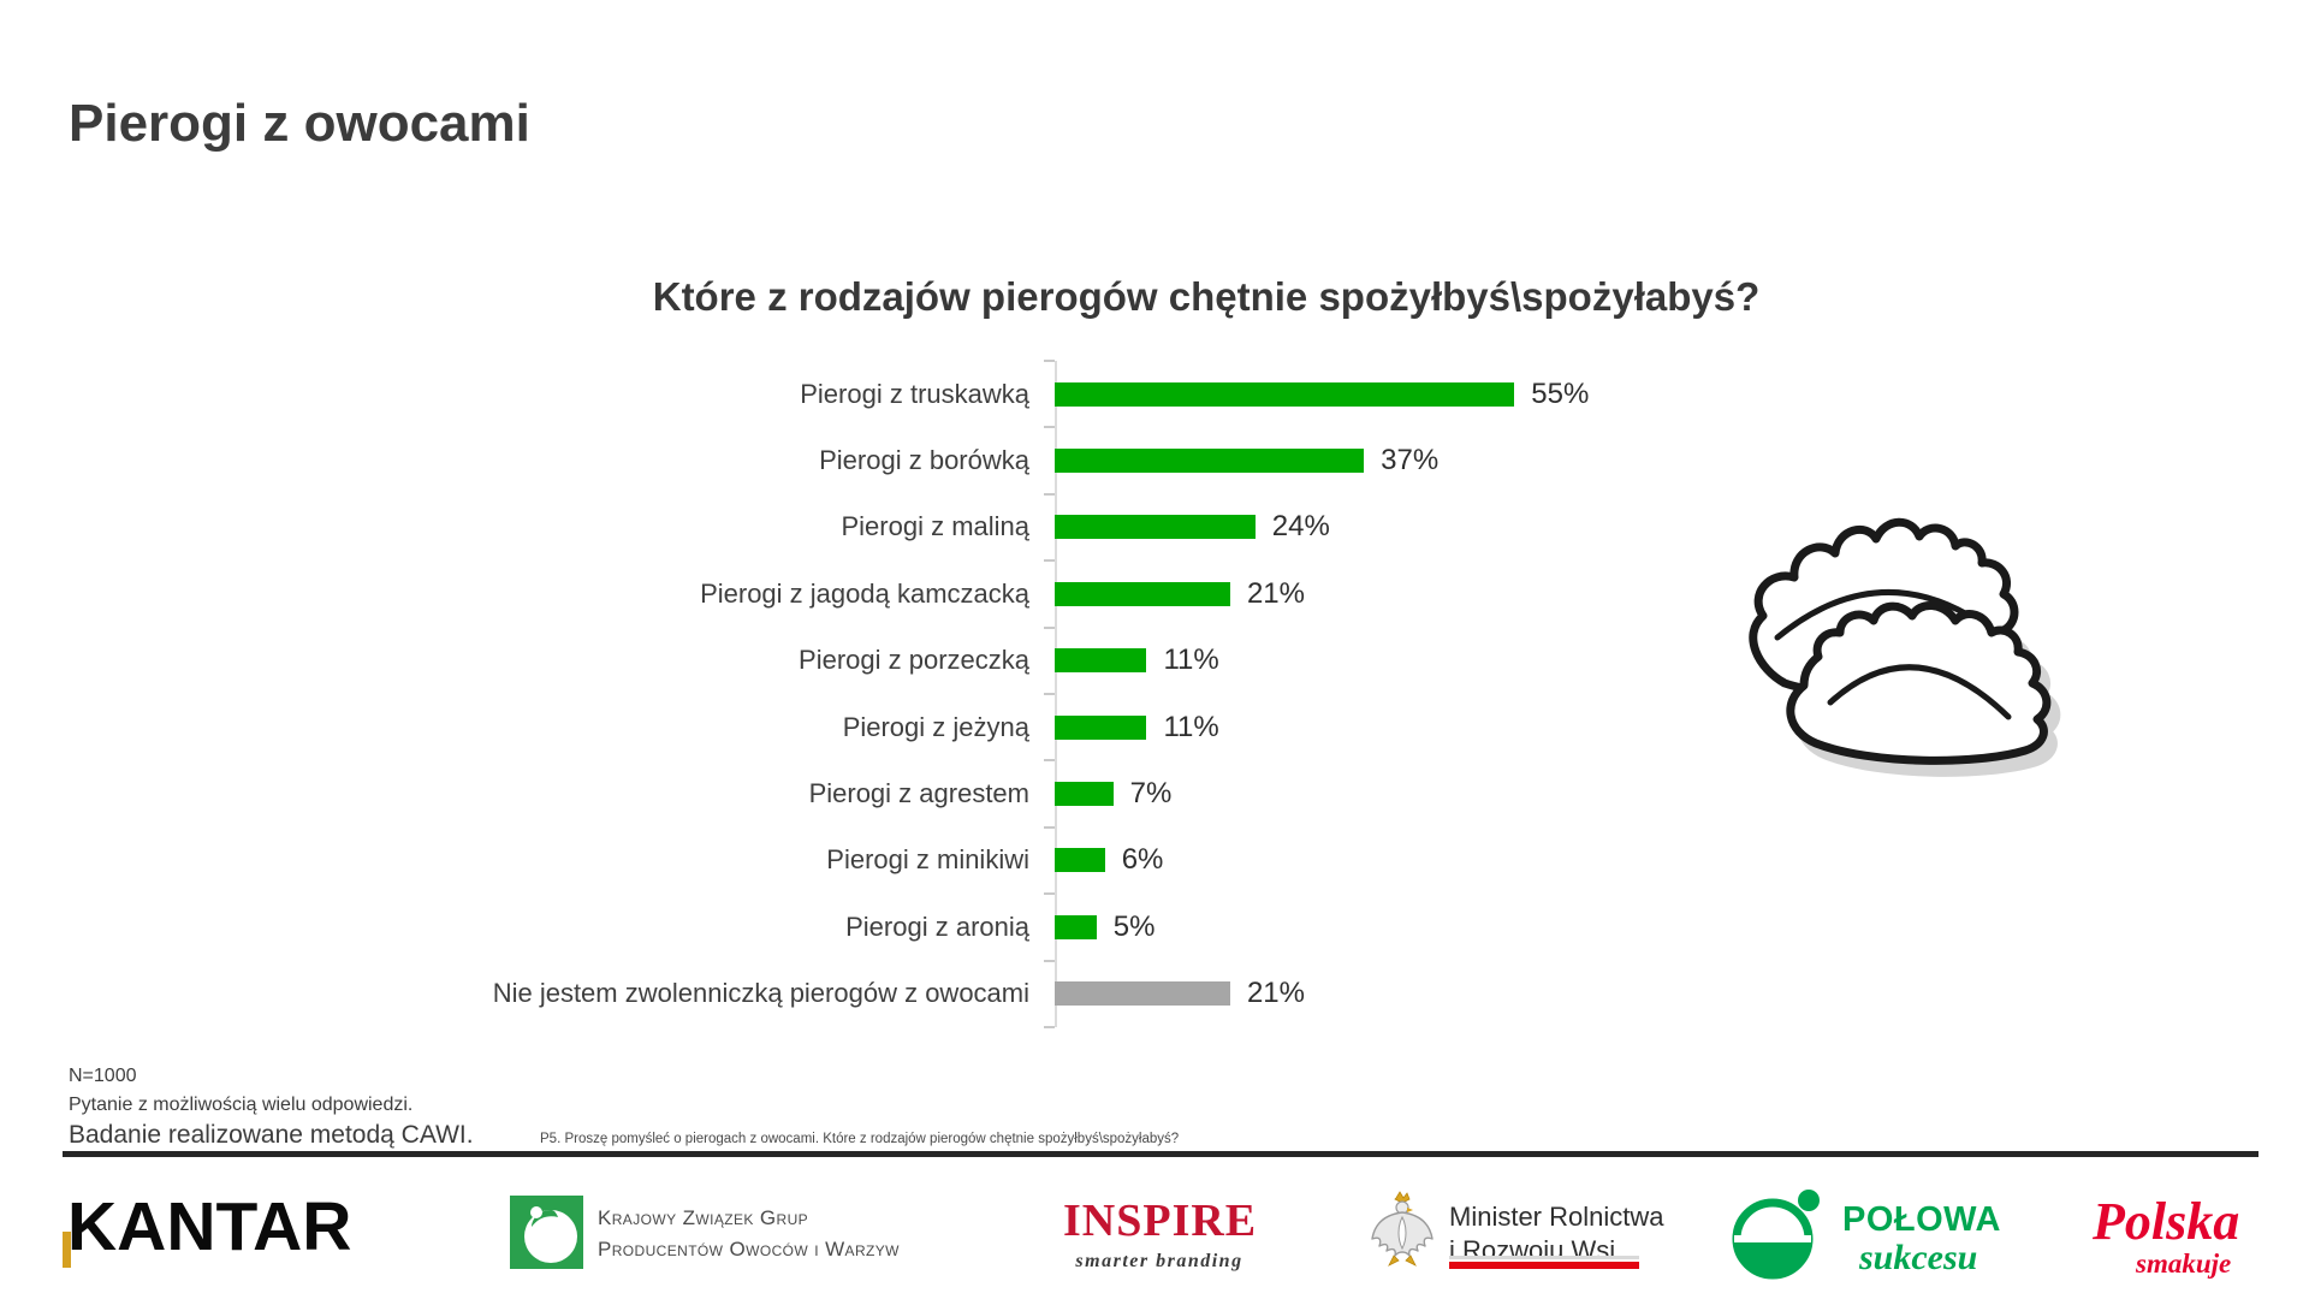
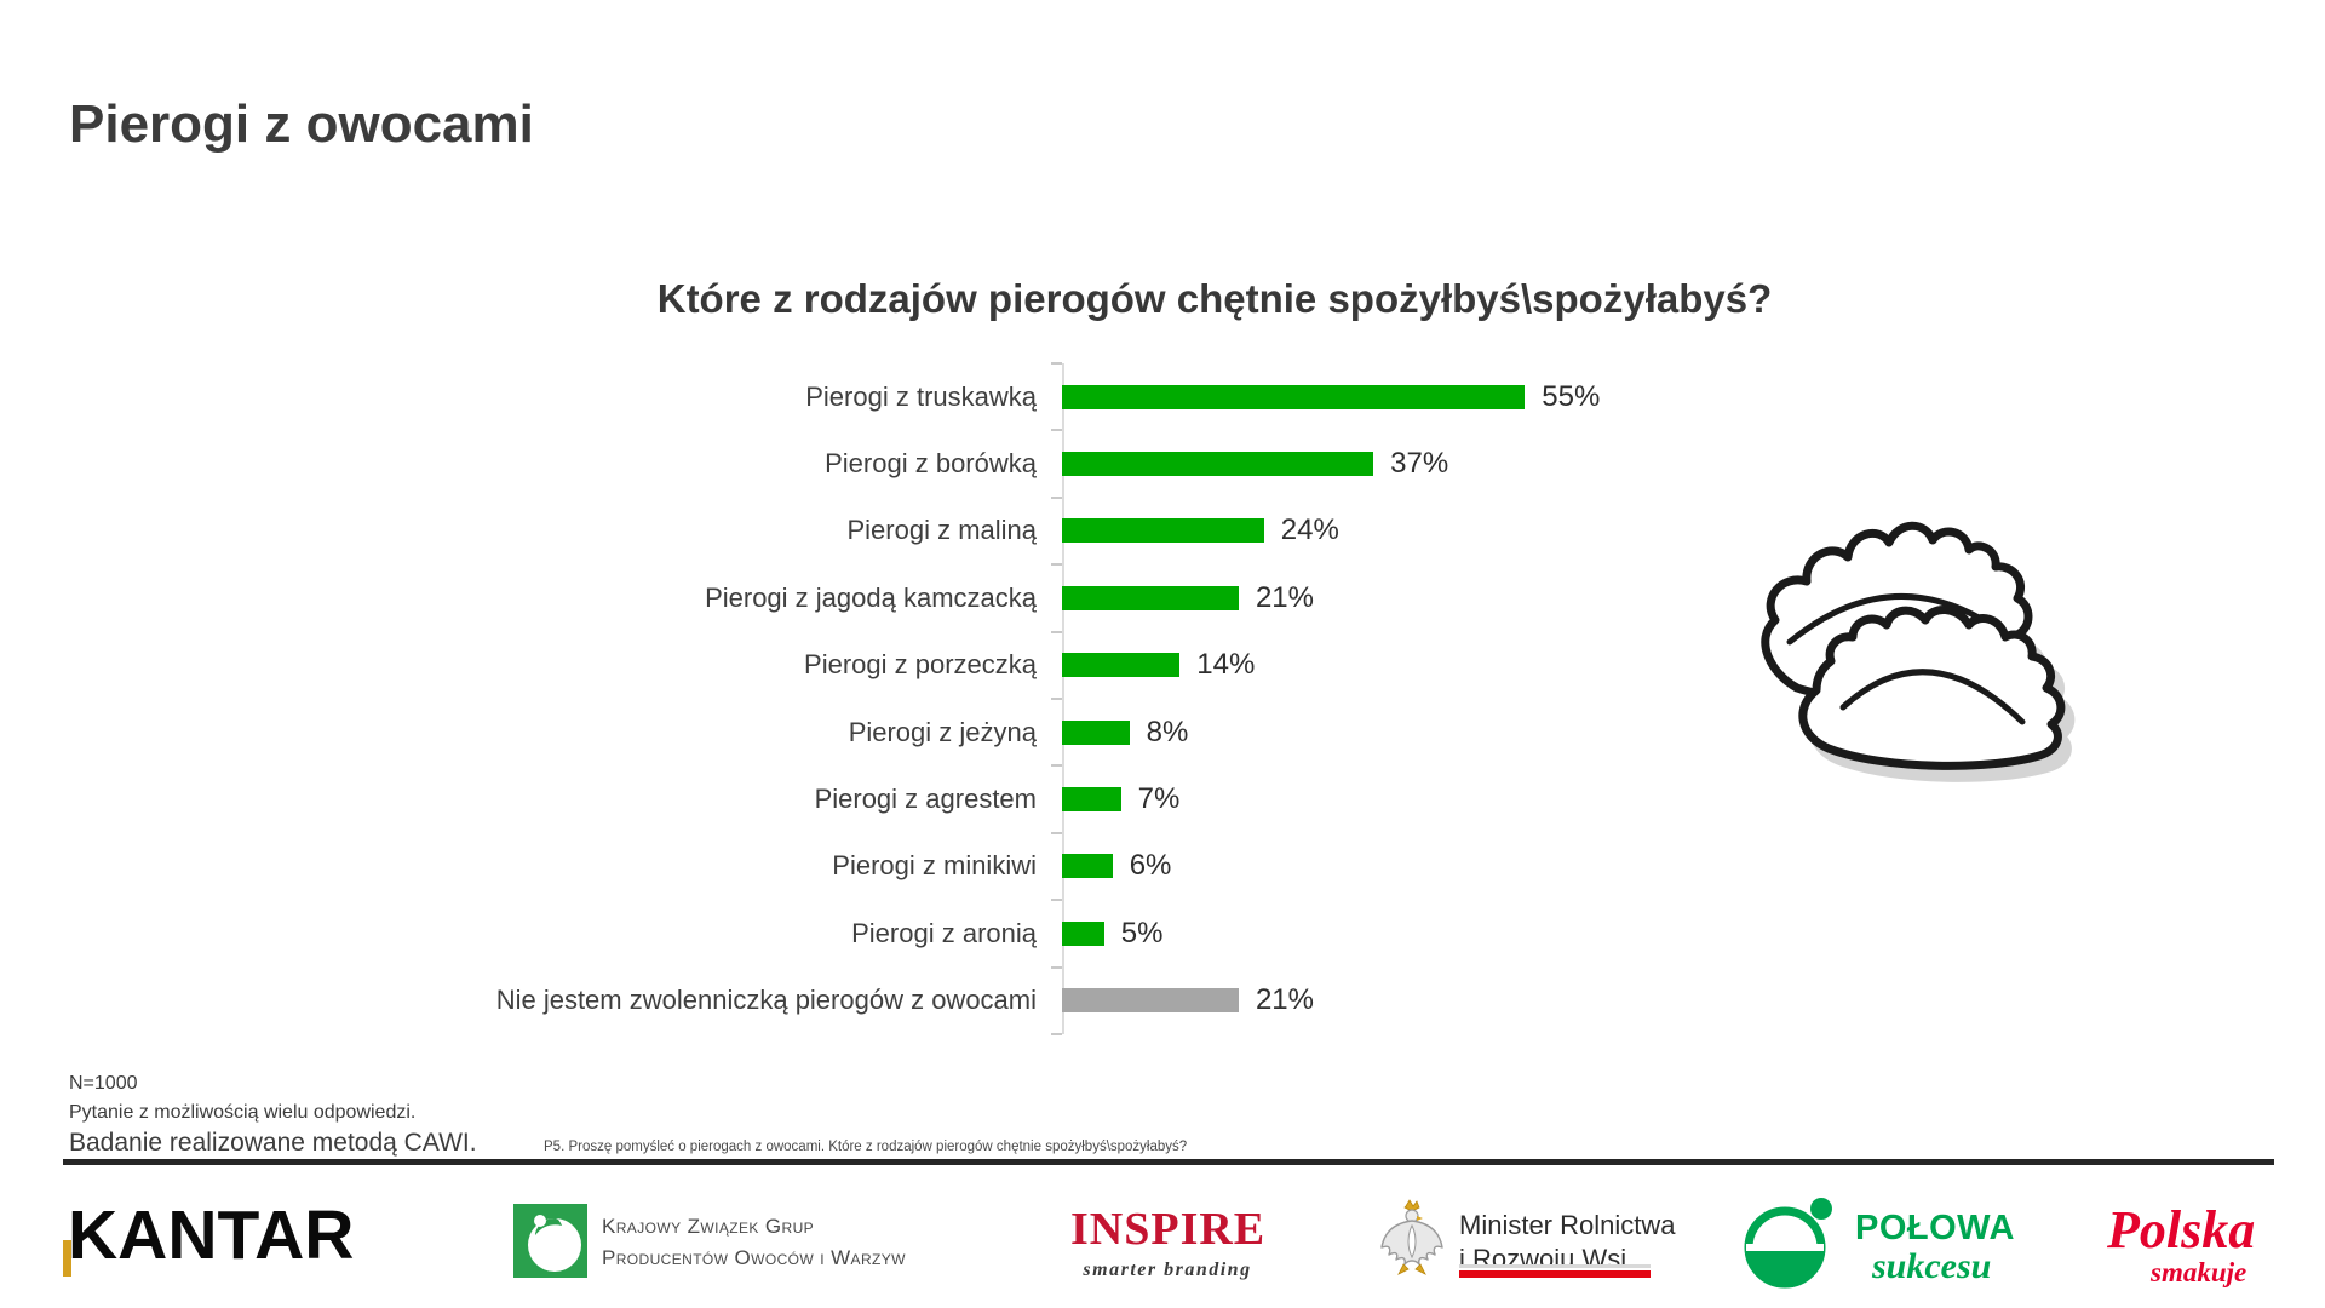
Pierogi z porzeczką: 11% -> 14%
Pierogi z jeżyną: 11% -> 8%
